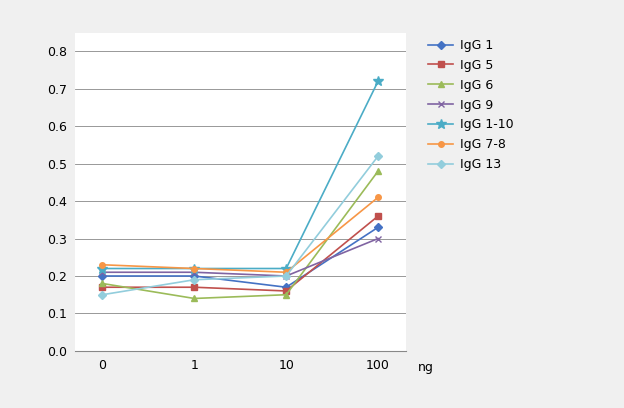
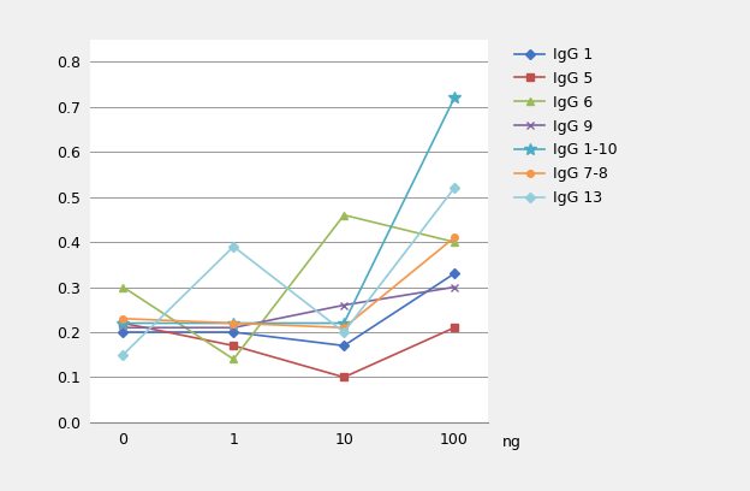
IgG 5/0: 0.17 -> 0.22
IgG 6/0: 0.18 -> 0.30
IgG 13/1: 0.19 -> 0.39
IgG 5/10: 0.16 -> 0.10
IgG 6/10: 0.15 -> 0.46
IgG 9/10: 0.20 -> 0.26
IgG 5/100: 0.36 -> 0.21
IgG 6/100: 0.48 -> 0.40
